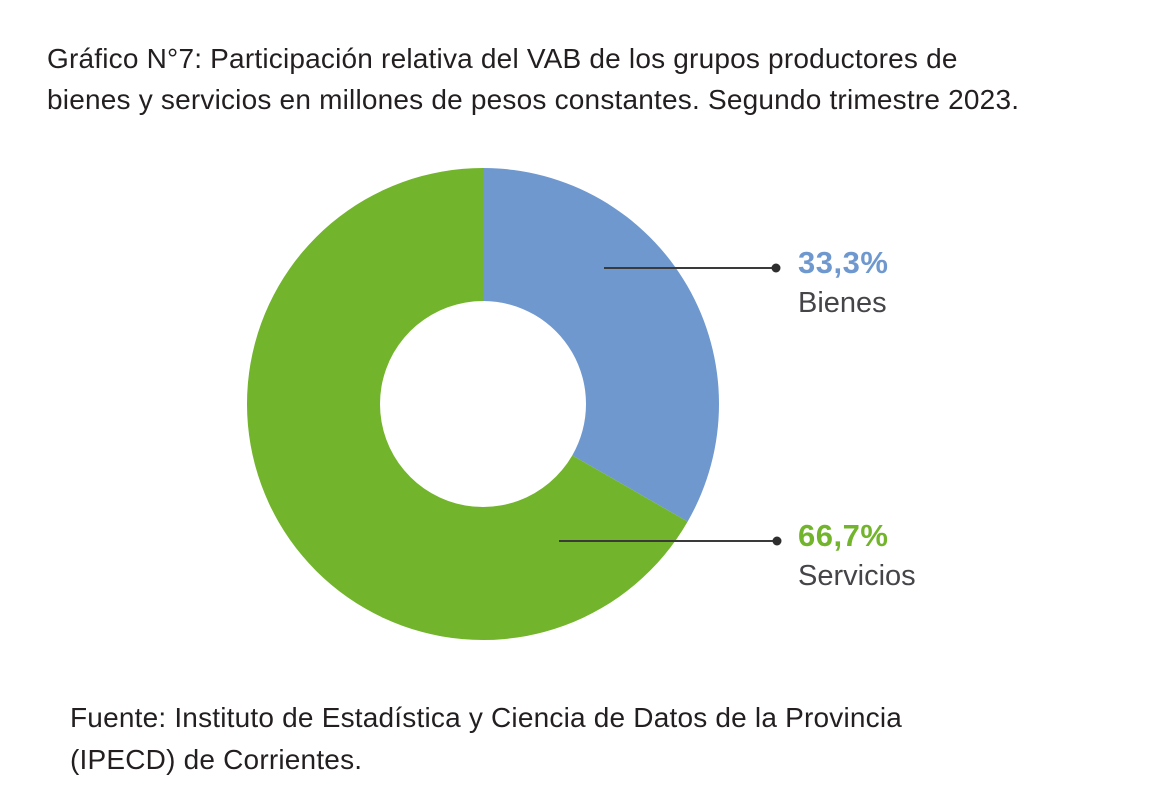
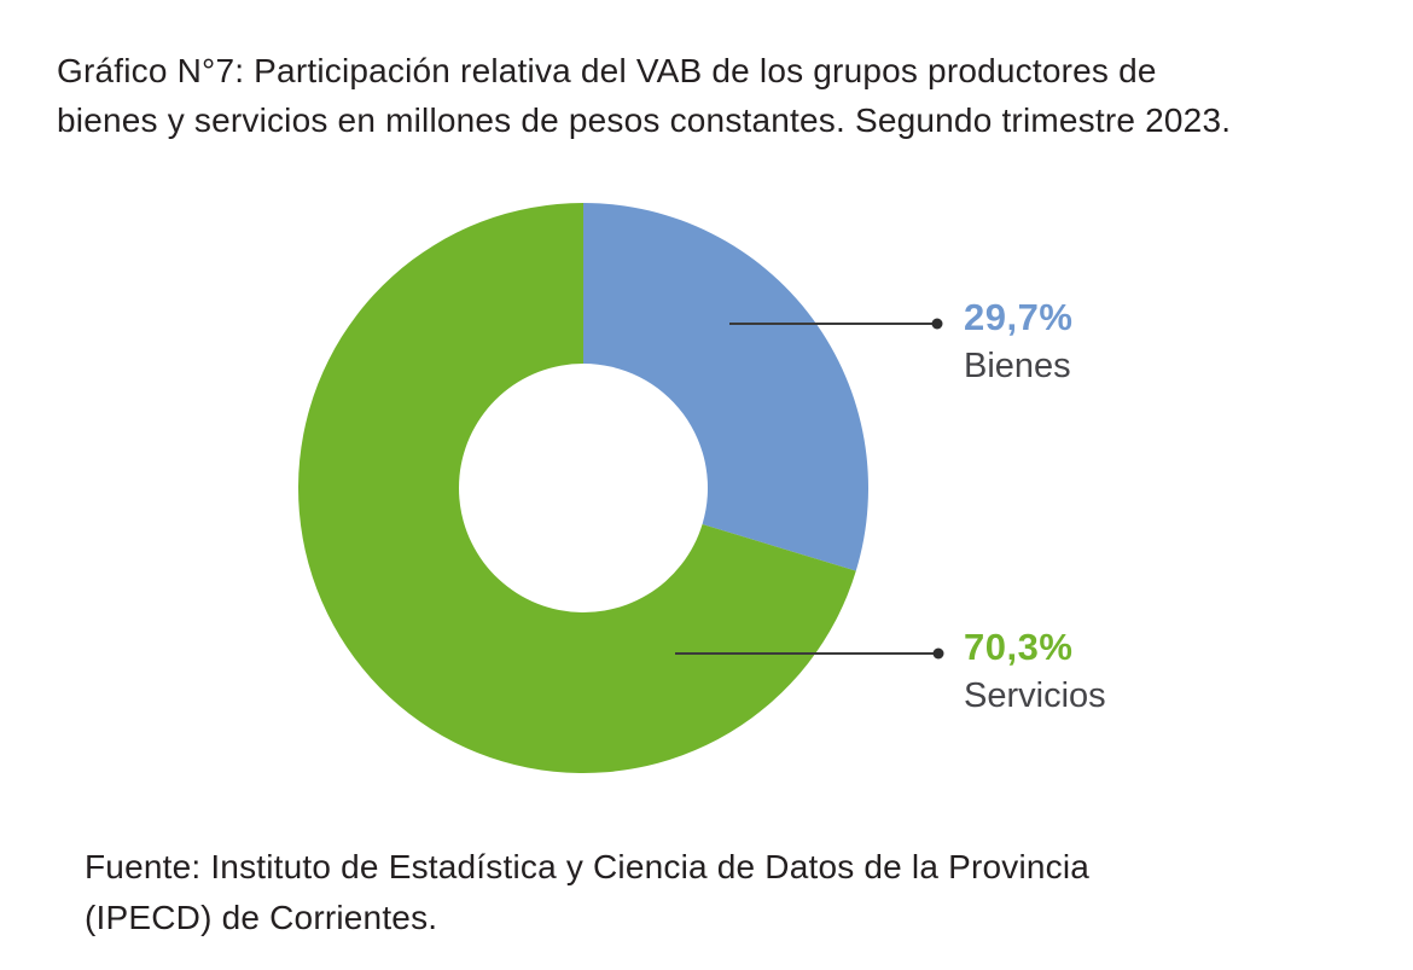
Bienes: 33,3% -> 29,7%
Servicios: 66,7% -> 70,3%
